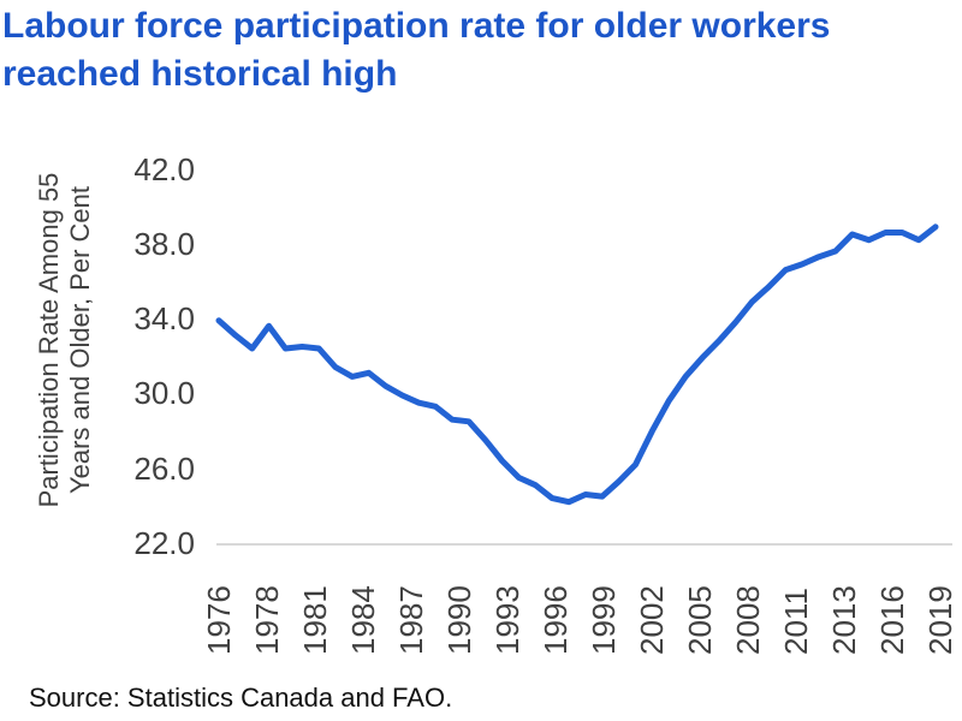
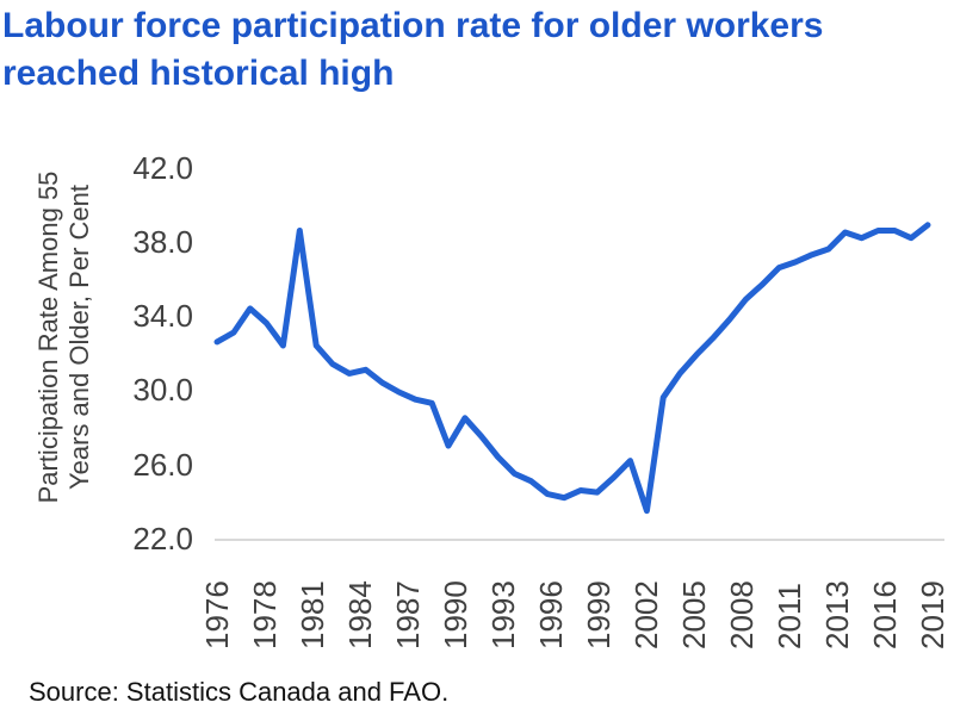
1976: 33.9 -> 32.6
1978: 32.4 -> 34.4
1981: 32.5 -> 38.6
1990: 28.6 -> 27.0
2002: 28.0 -> 23.5
